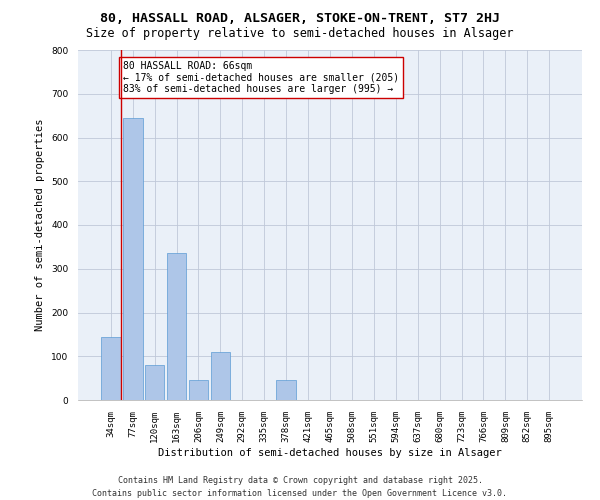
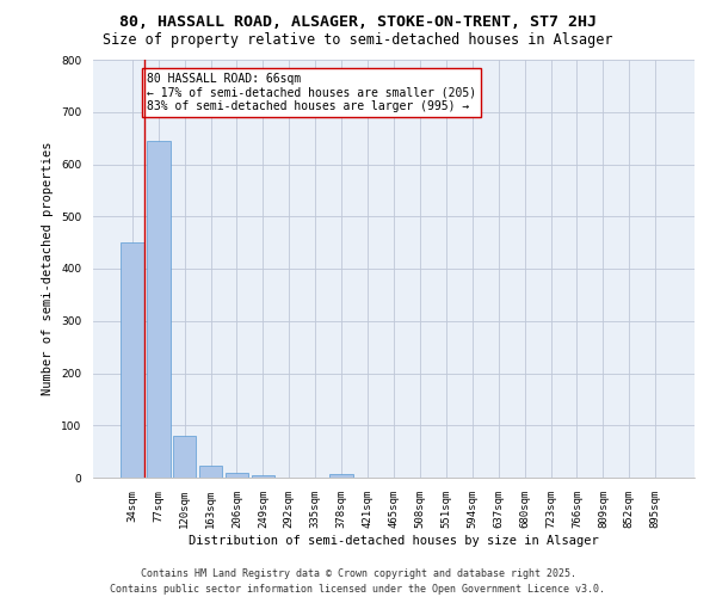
34sqm: 145 -> 450
163sqm: 335 -> 22
206sqm: 45 -> 10
249sqm: 110 -> 5
378sqm: 45 -> 8
